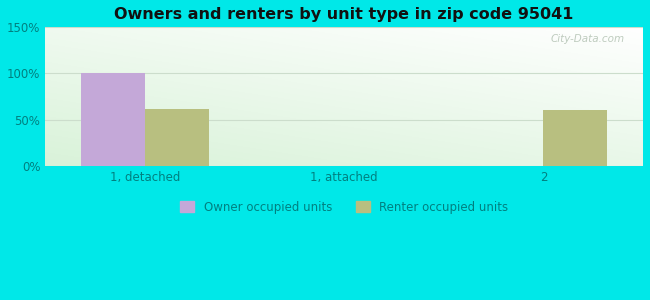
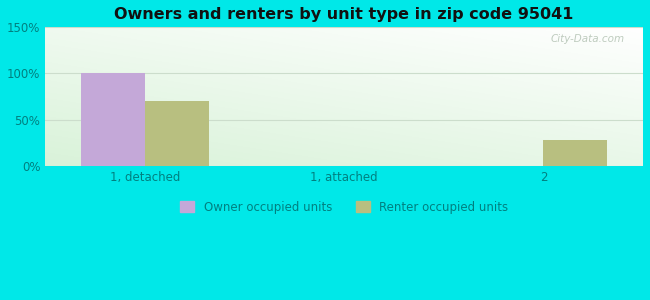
Renter occupied units/1, detached: 62% -> 70%
Renter occupied units/2: 60% -> 28%
